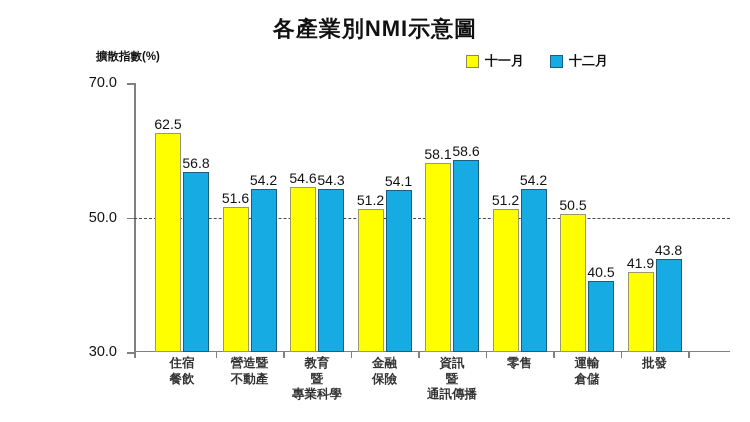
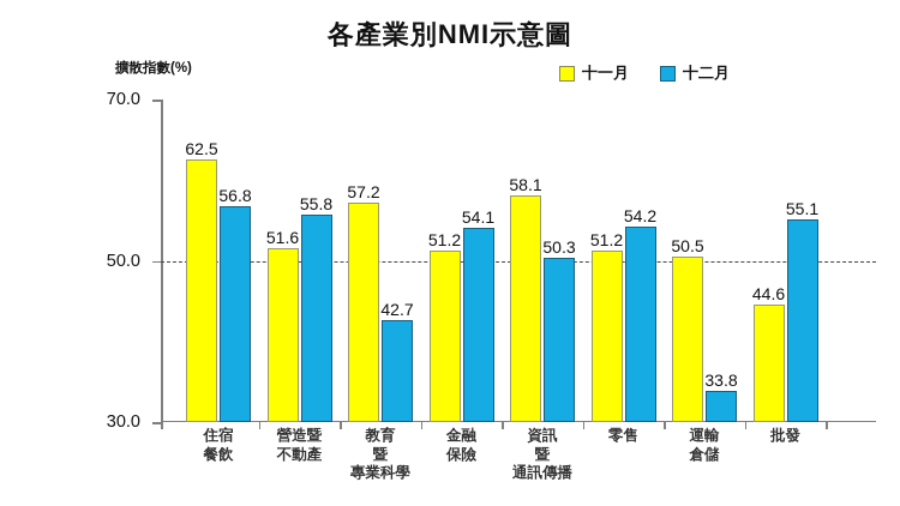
十二月/營造暨 不動產: 54.2 -> 55.8
十一月/教育 暨 專業科學: 54.6 -> 57.2
十二月/教育 暨 專業科學: 54.3 -> 42.7
十二月/資訊 暨 通訊傳播: 58.6 -> 50.3
十二月/運輸 倉儲: 40.5 -> 33.8
十一月/批發: 41.9 -> 44.6
十二月/批發: 43.8 -> 55.1
